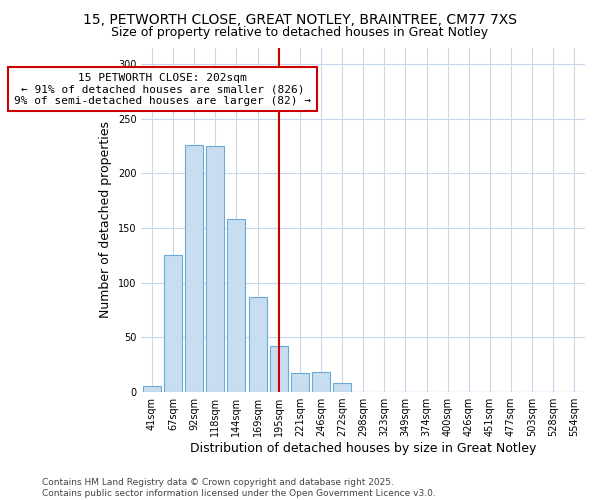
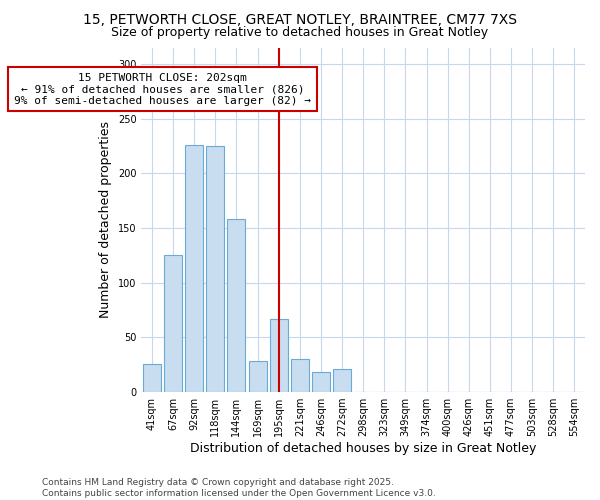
41sqm: 6 -> 26
169sqm: 87 -> 28
195sqm: 42 -> 67
221sqm: 17 -> 30
272sqm: 8 -> 21
